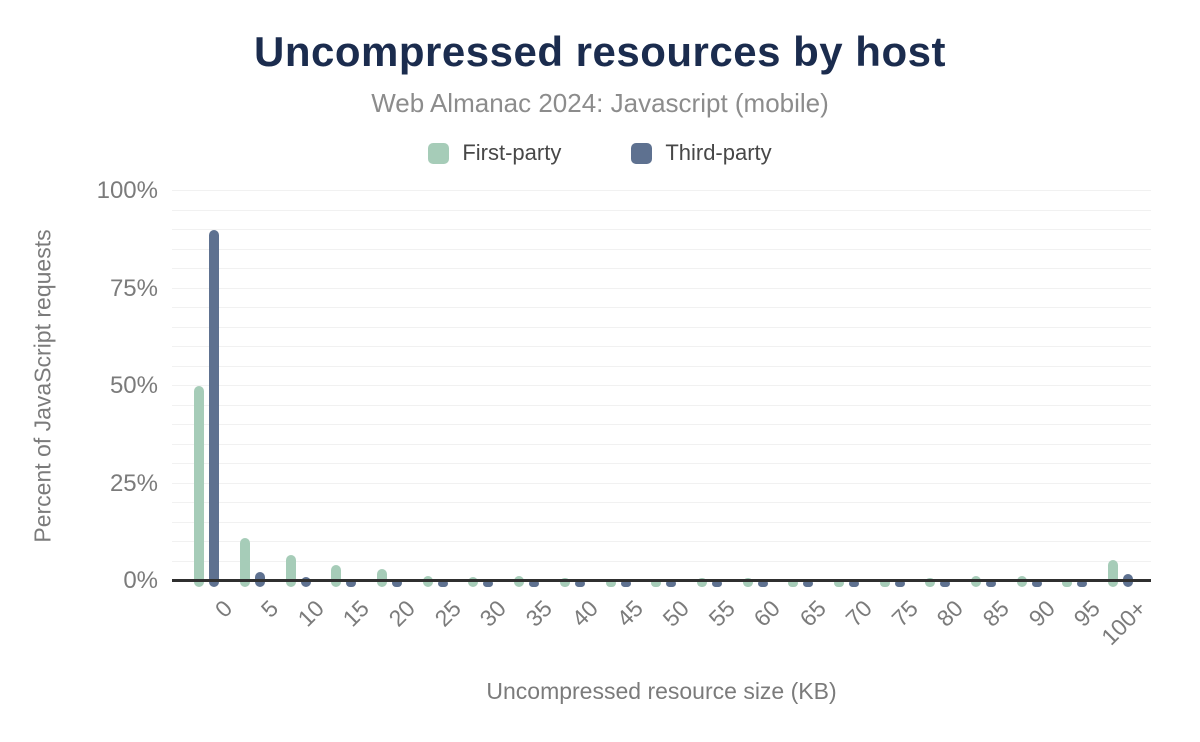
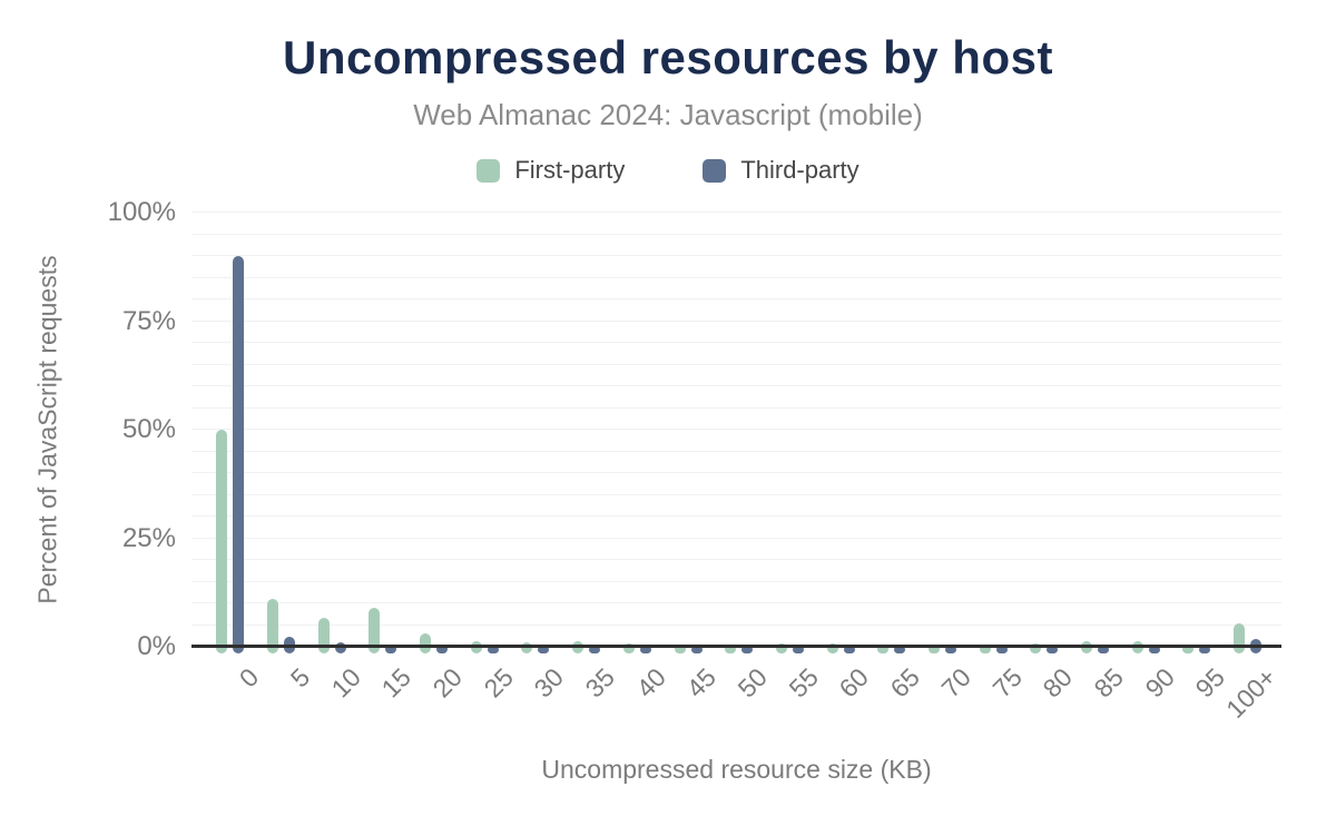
First-party/15: 4% -> 9%
